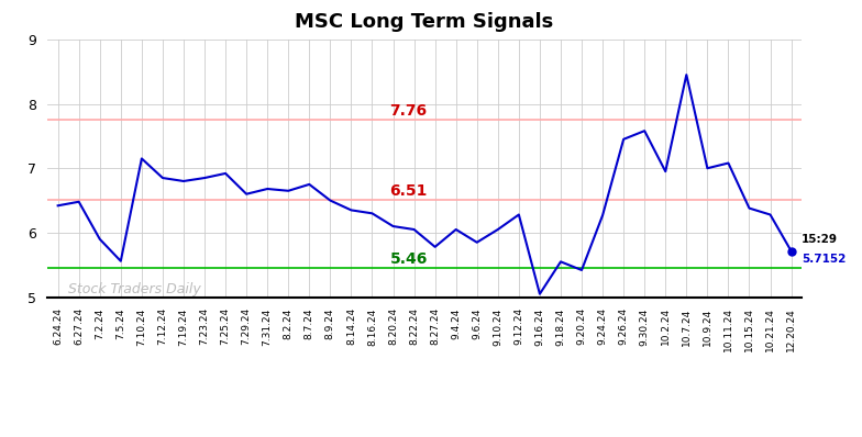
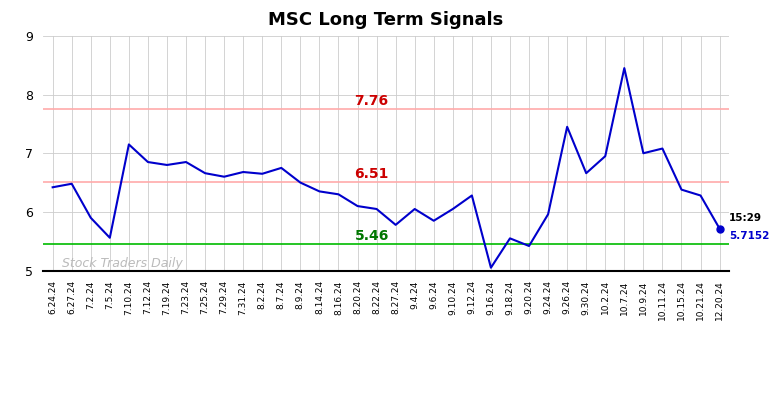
7.25.24: 6.92 -> 6.66
9.24.24: 6.27 -> 5.96
9.30.24: 7.58 -> 6.66
